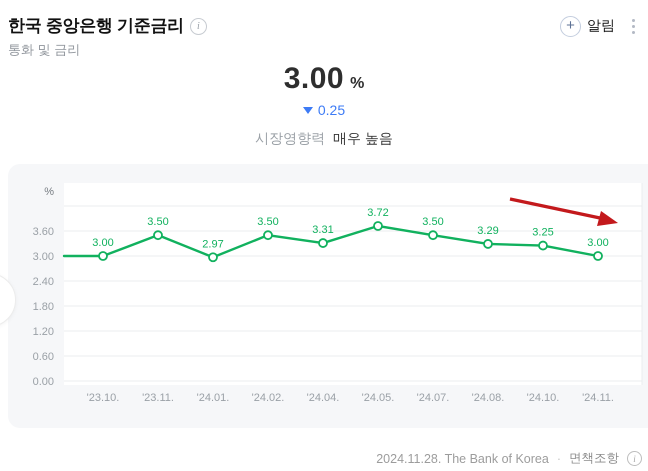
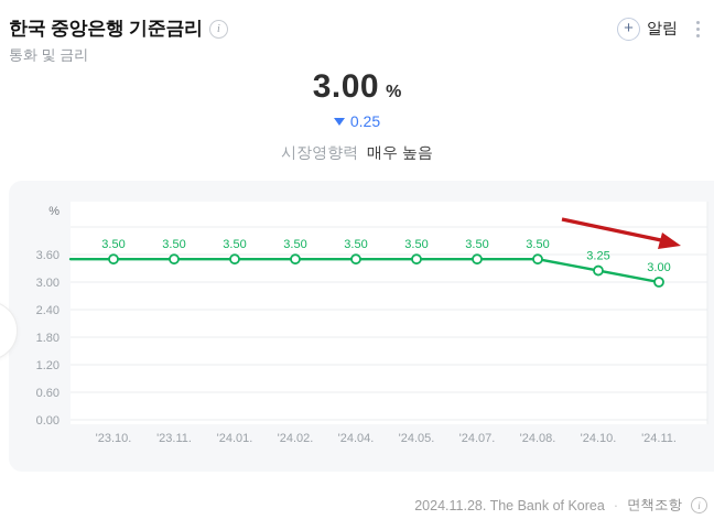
'23.10.: 3.00 -> 3.50
'24.01.: 2.97 -> 3.50
'24.04.: 3.31 -> 3.50
'24.05.: 3.72 -> 3.50
'24.08.: 3.29 -> 3.50
